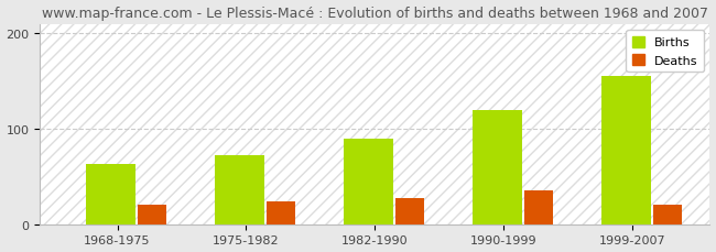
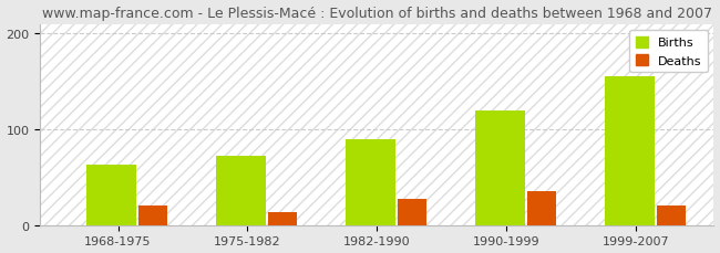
Deaths/1975-1982: 24 -> 13
